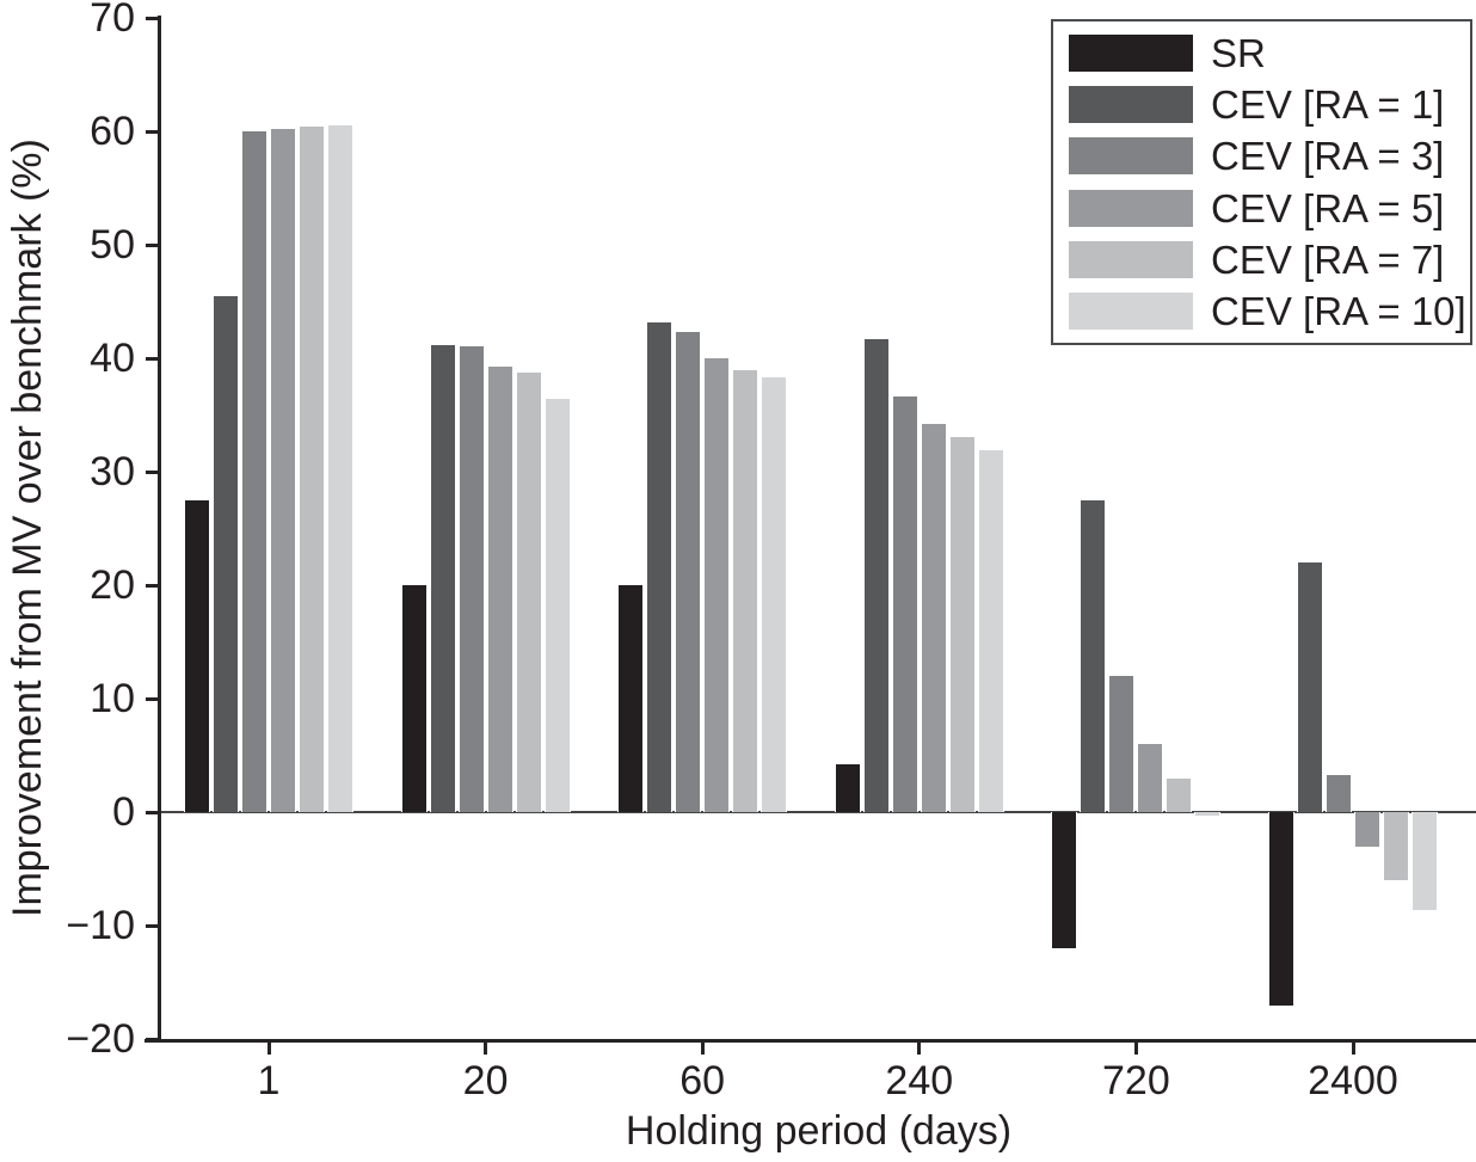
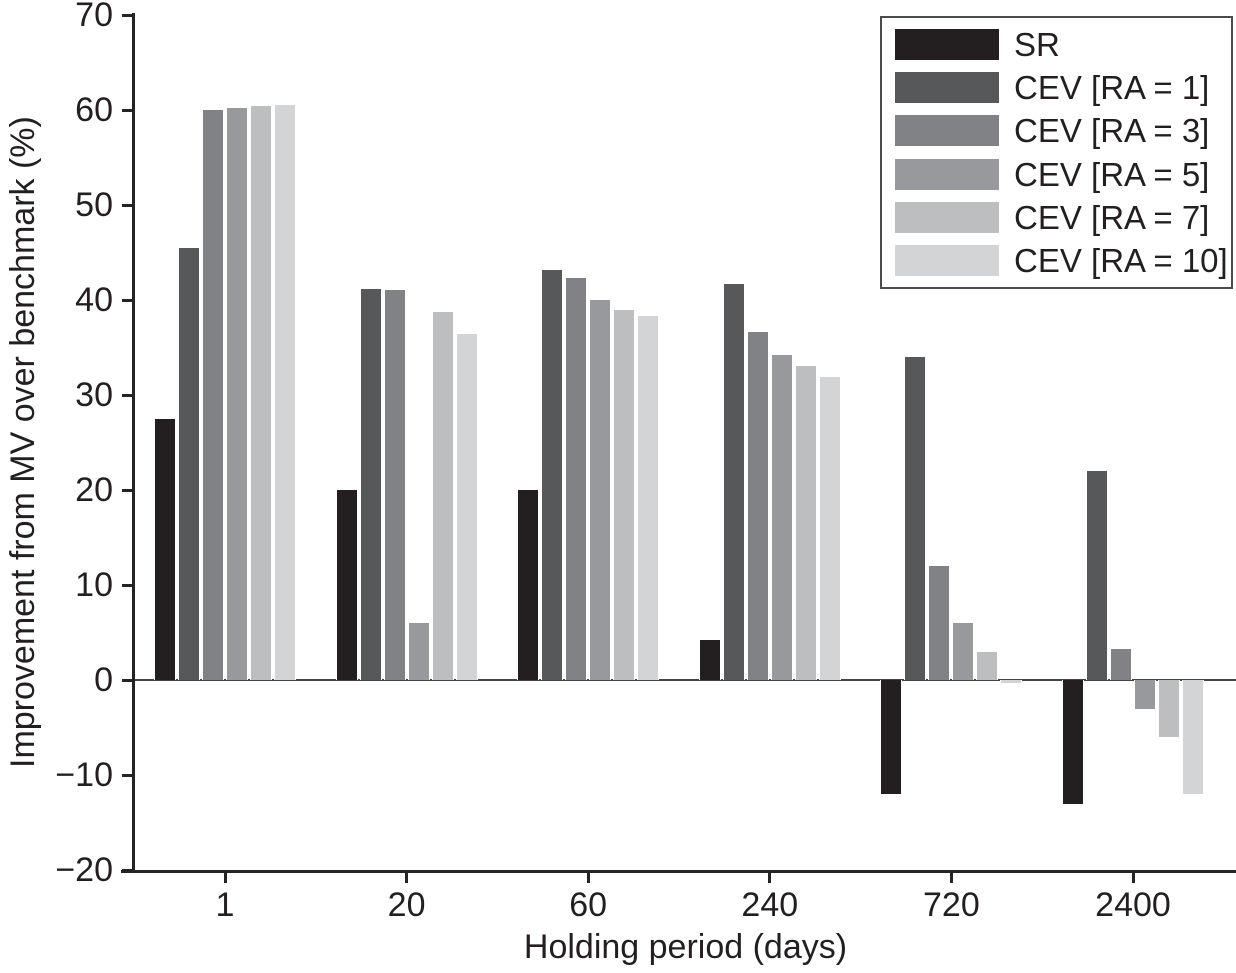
CEV [RA = 5]/20: 39 -> 6
CEV [RA = 1]/720: 28 -> 34
SR/2400: -17 -> -13
CEV [RA = 10]/2400: -9 -> -12
